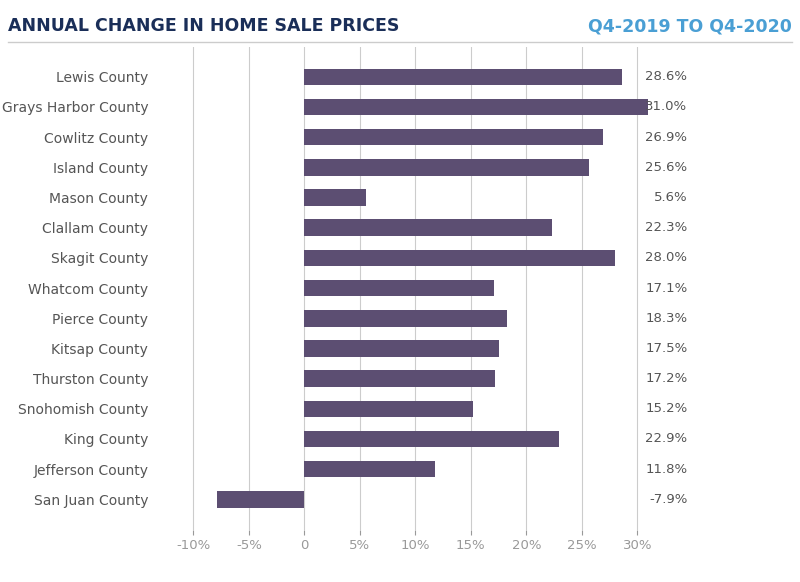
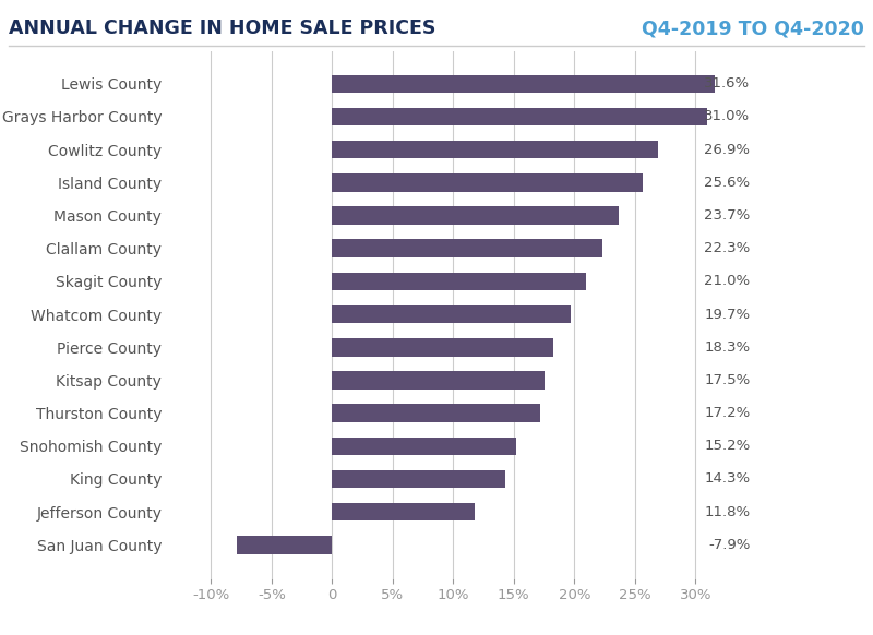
Lewis County: 28.6% -> 31.6%
Mason County: 5.6% -> 23.7%
Skagit County: 28.0% -> 21.0%
Whatcom County: 17.1% -> 19.7%
King County: 22.9% -> 14.3%
